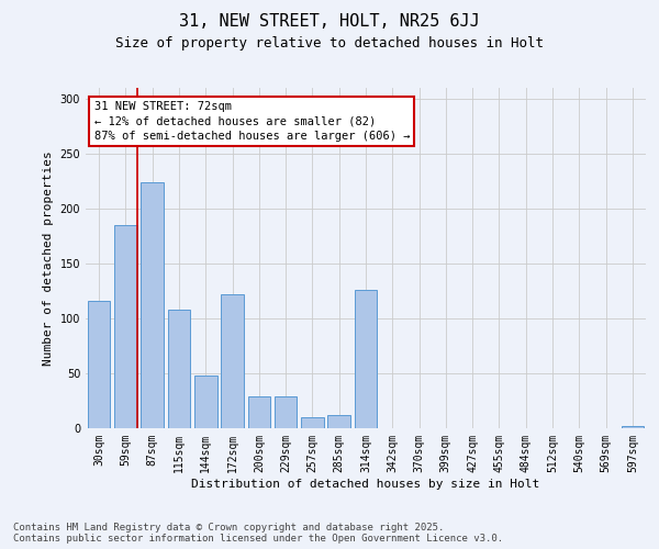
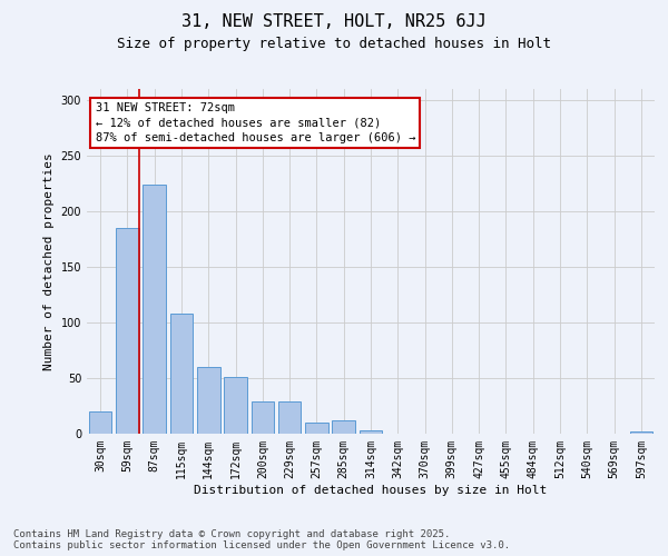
30sqm: 116 -> 20
144sqm: 48 -> 60
172sqm: 122 -> 51
314sqm: 126 -> 3
